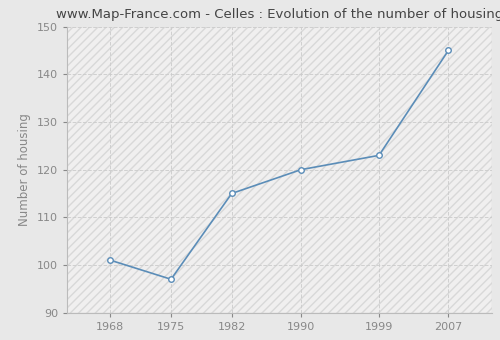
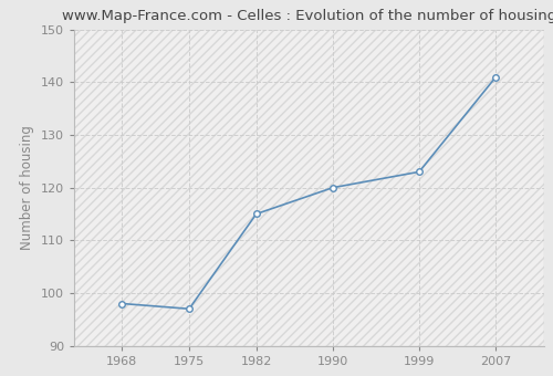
1968: 101 -> 98
2007: 145 -> 141
